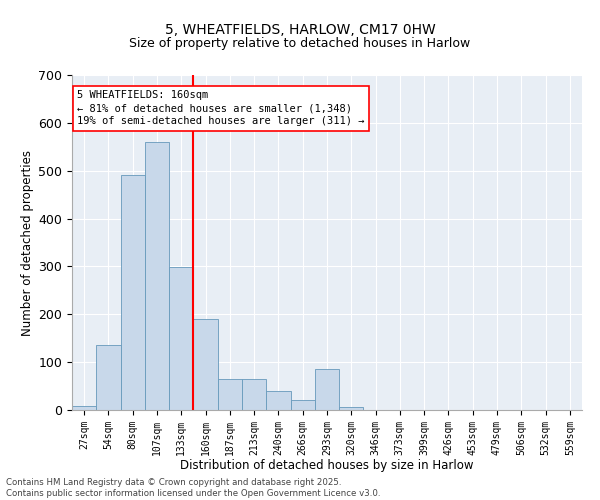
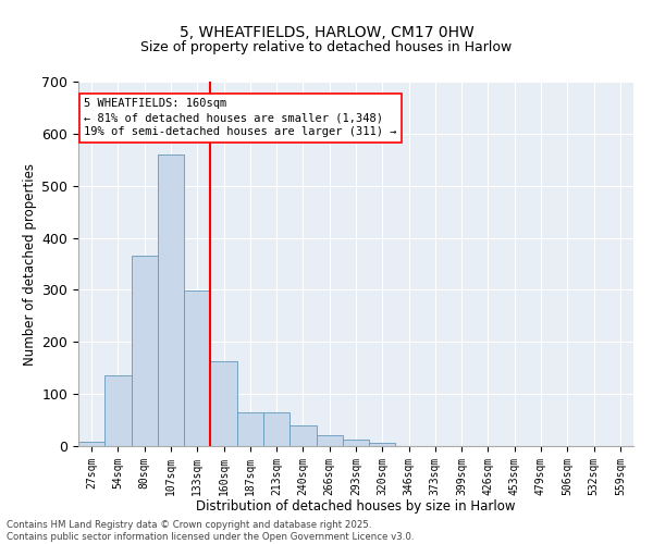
80sqm: 490 -> 365
160sqm: 190 -> 162
293sqm: 85 -> 13
